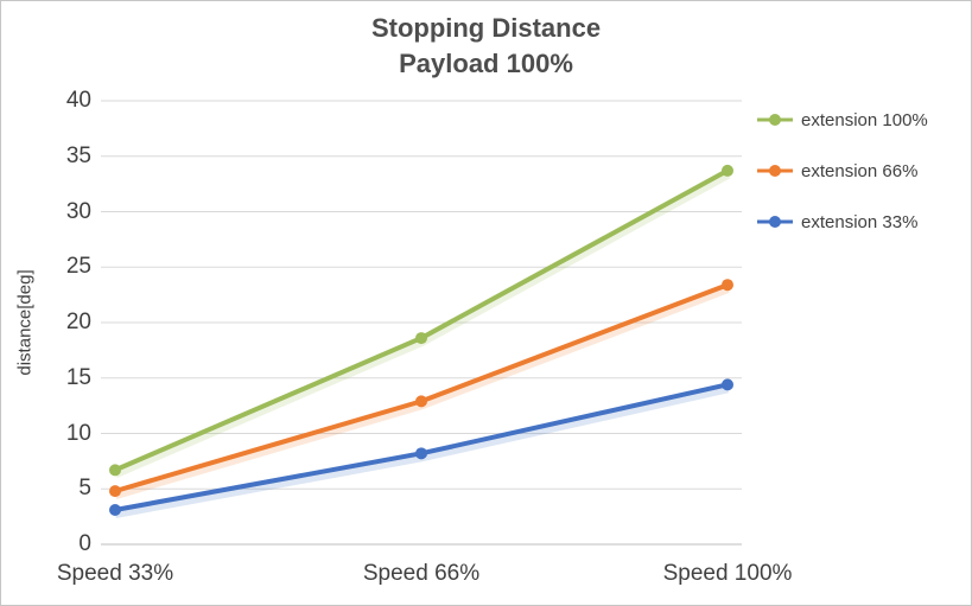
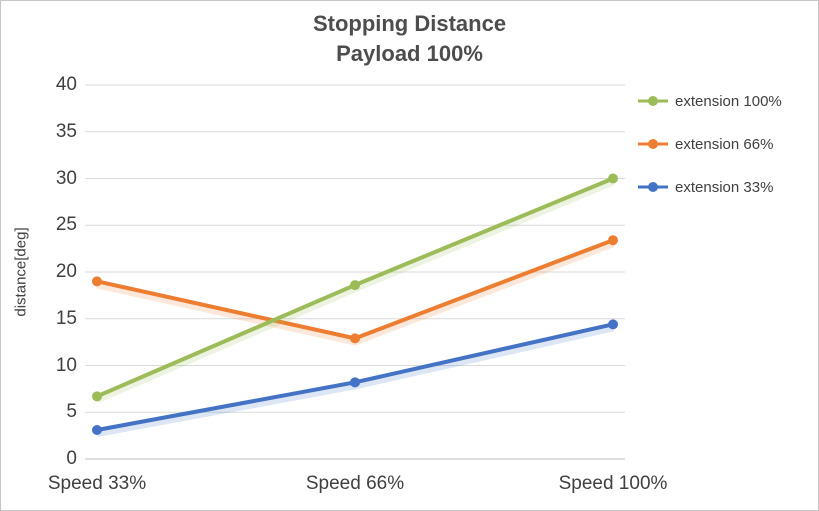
extension 66%/Speed 33%: 5 -> 19
extension 100%/Speed 100%: 34 -> 30
